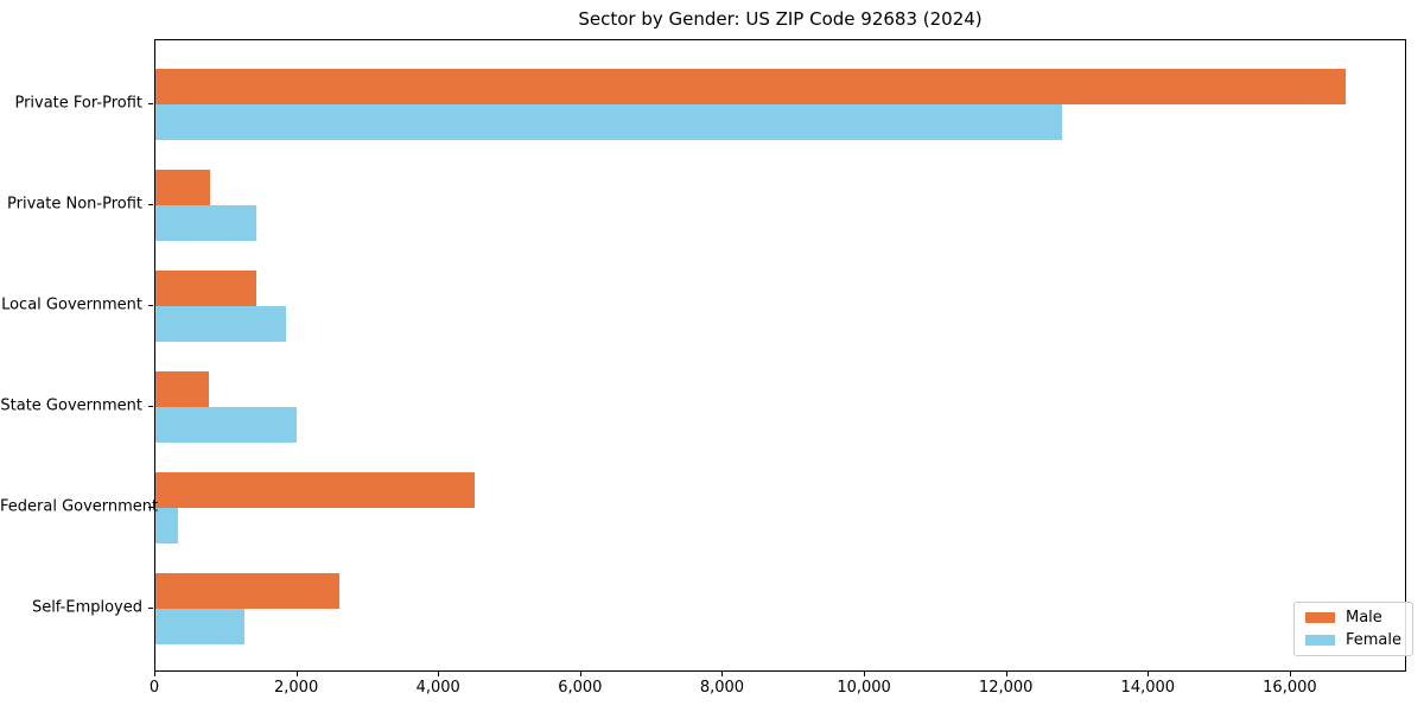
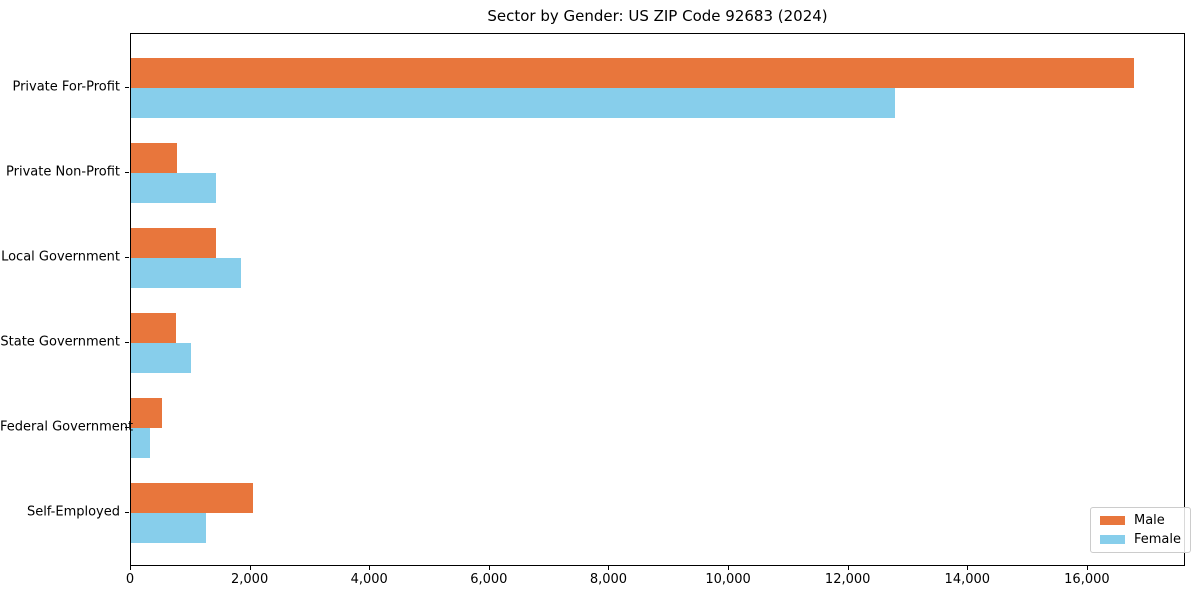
Female/State Government: 2000 -> 1000
Male/Federal Government: 4500 -> 500
Male/Self-Employed: 2600 -> 2000
